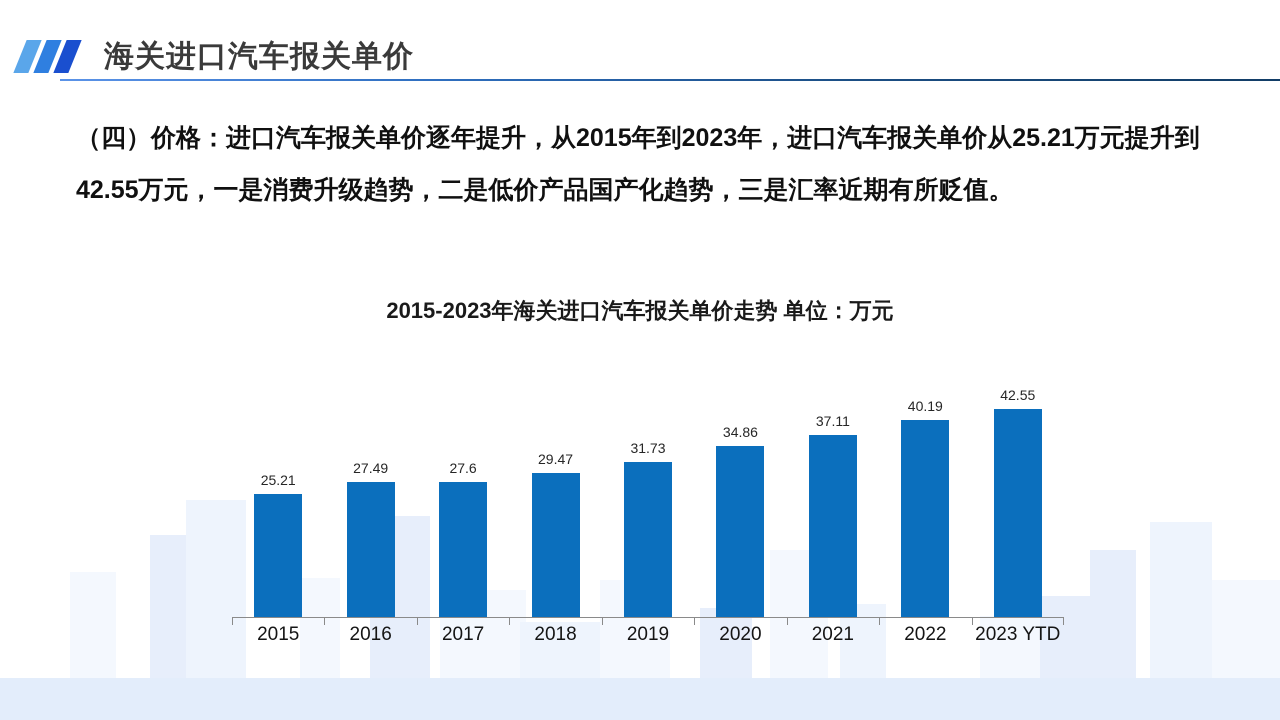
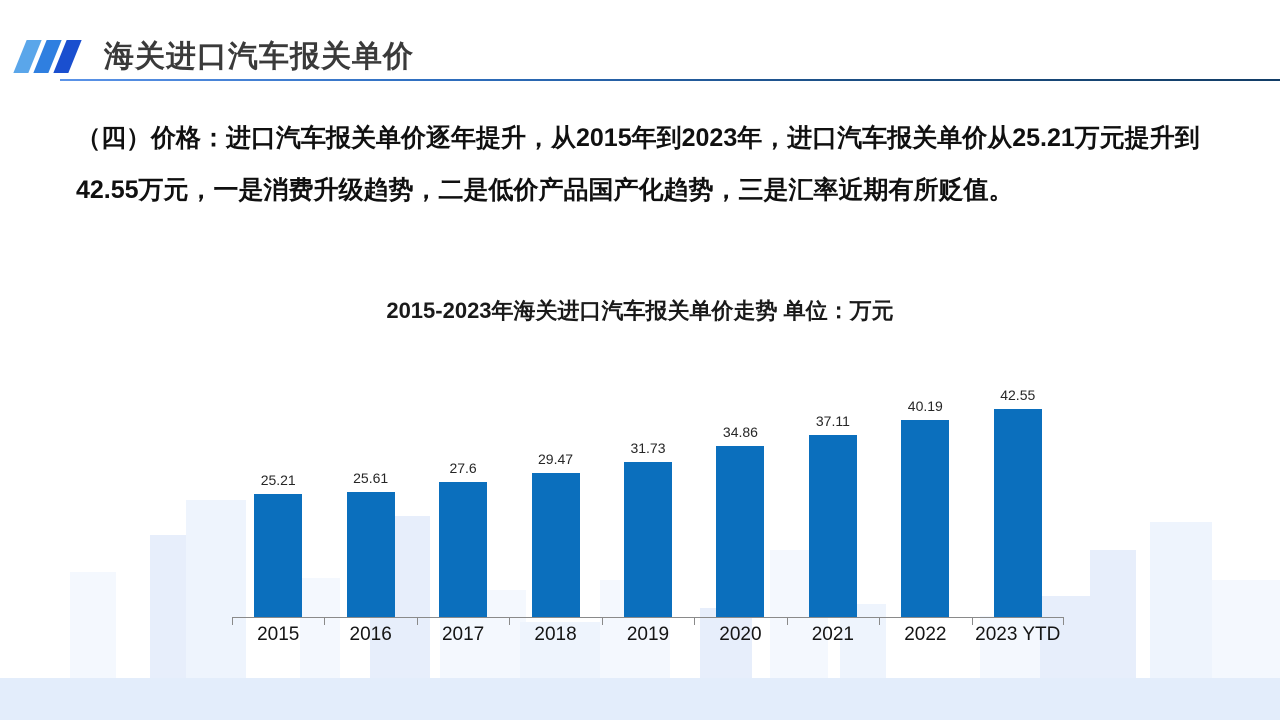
2016: 27.49 -> 25.61
